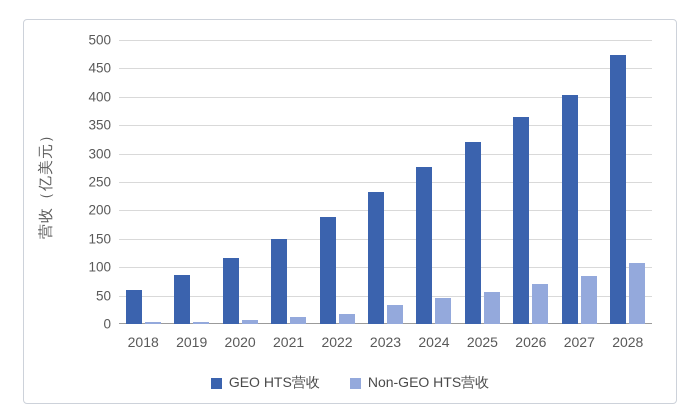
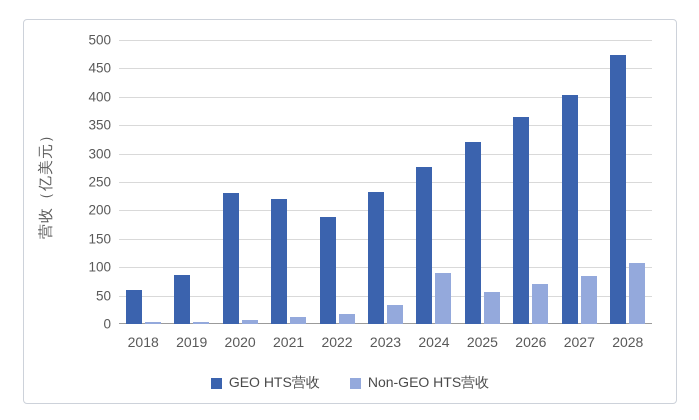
GEO HTS营收/2020: 120 -> 230
GEO HTS营收/2021: 150 -> 220
Non-GEO HTS营收/2024: 40 -> 90
